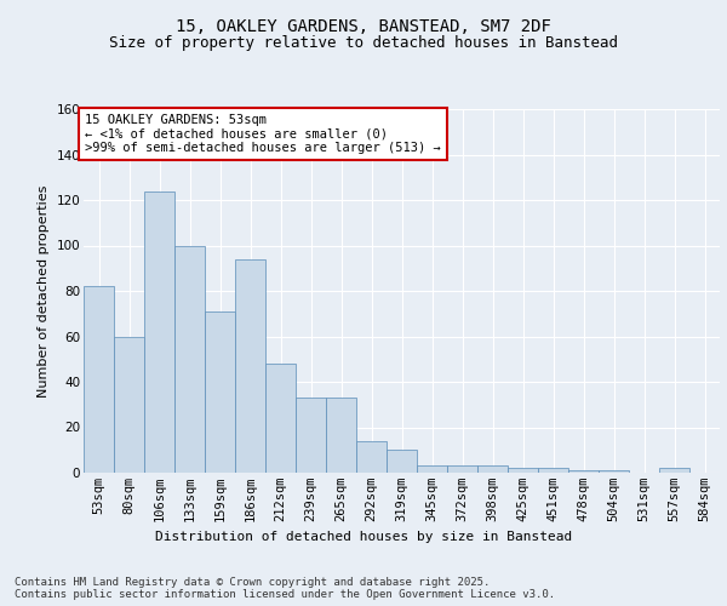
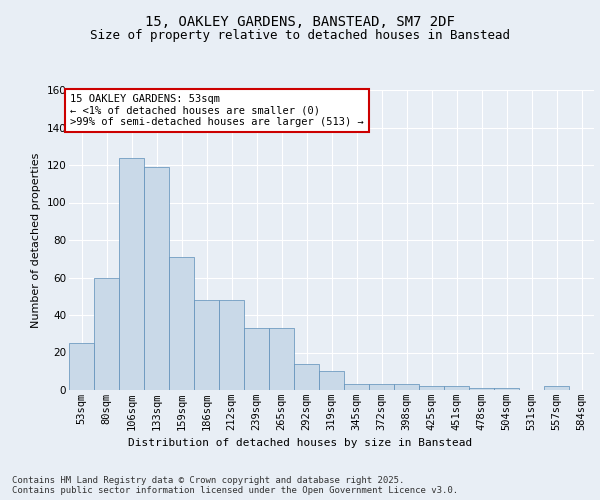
53sqm: 82 -> 25
133sqm: 100 -> 119
186sqm: 94 -> 48
